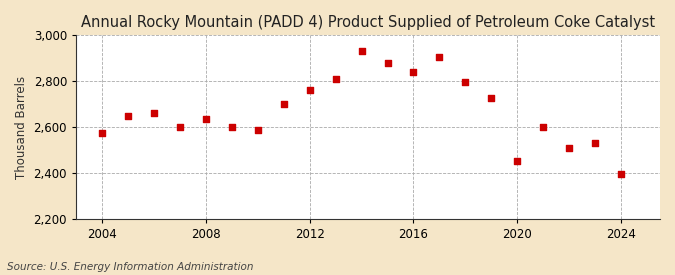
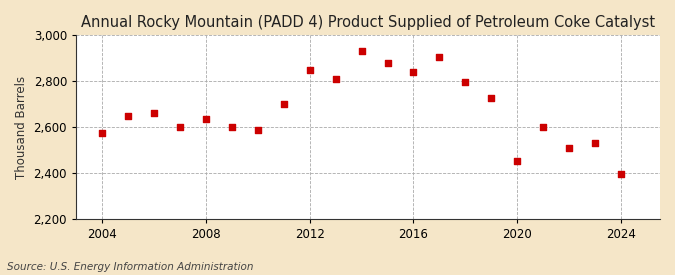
2012: 2,760 -> 2,850
